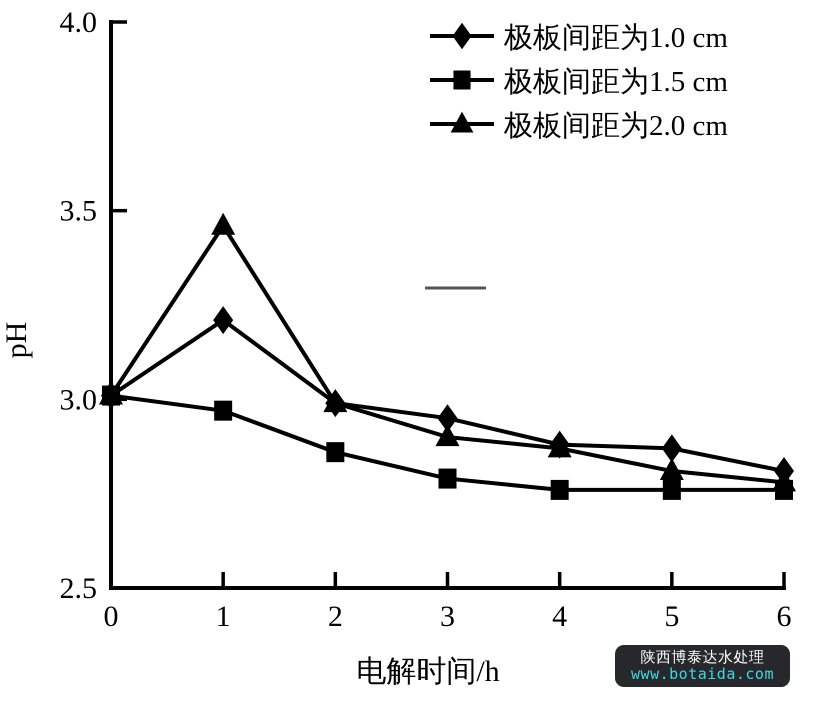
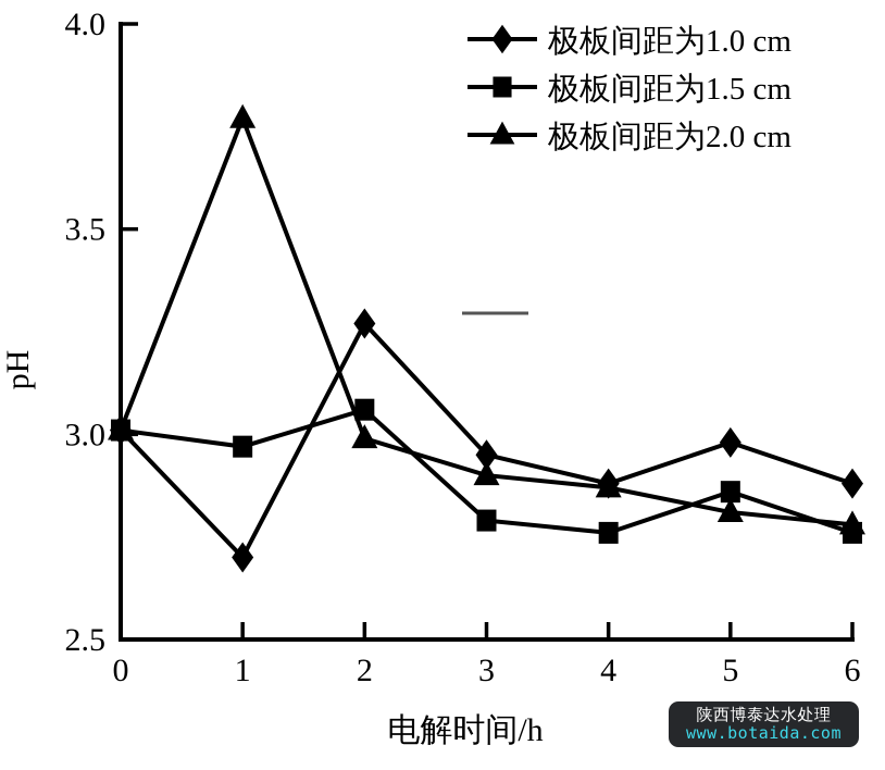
极板间距为1.0 cm/1: 3.21 -> 2.70
极板间距为2.0 cm/1: 3.46 -> 3.77
极板间距为1.0 cm/2: 2.99 -> 3.27
极板间距为1.5 cm/2: 2.86 -> 3.06
极板间距为1.0 cm/5: 2.87 -> 2.98
极板间距为1.5 cm/5: 2.76 -> 2.86
极板间距为1.0 cm/6: 2.81 -> 2.88
